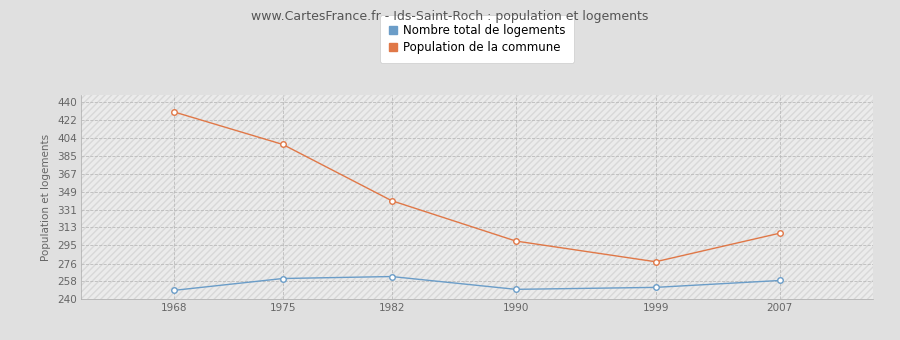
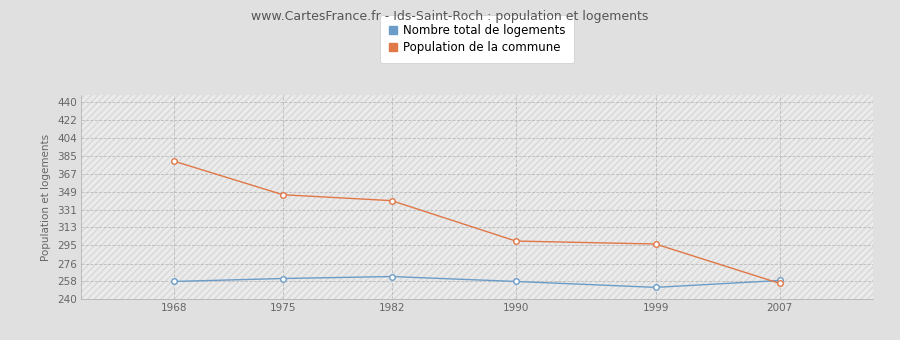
Nombre total de logements/1968: 249 -> 258
Population de la commune/1968: 430 -> 380
Population de la commune/1975: 397 -> 346
Nombre total de logements/1990: 250 -> 258
Population de la commune/1999: 278 -> 296
Population de la commune/2007: 307 -> 256
